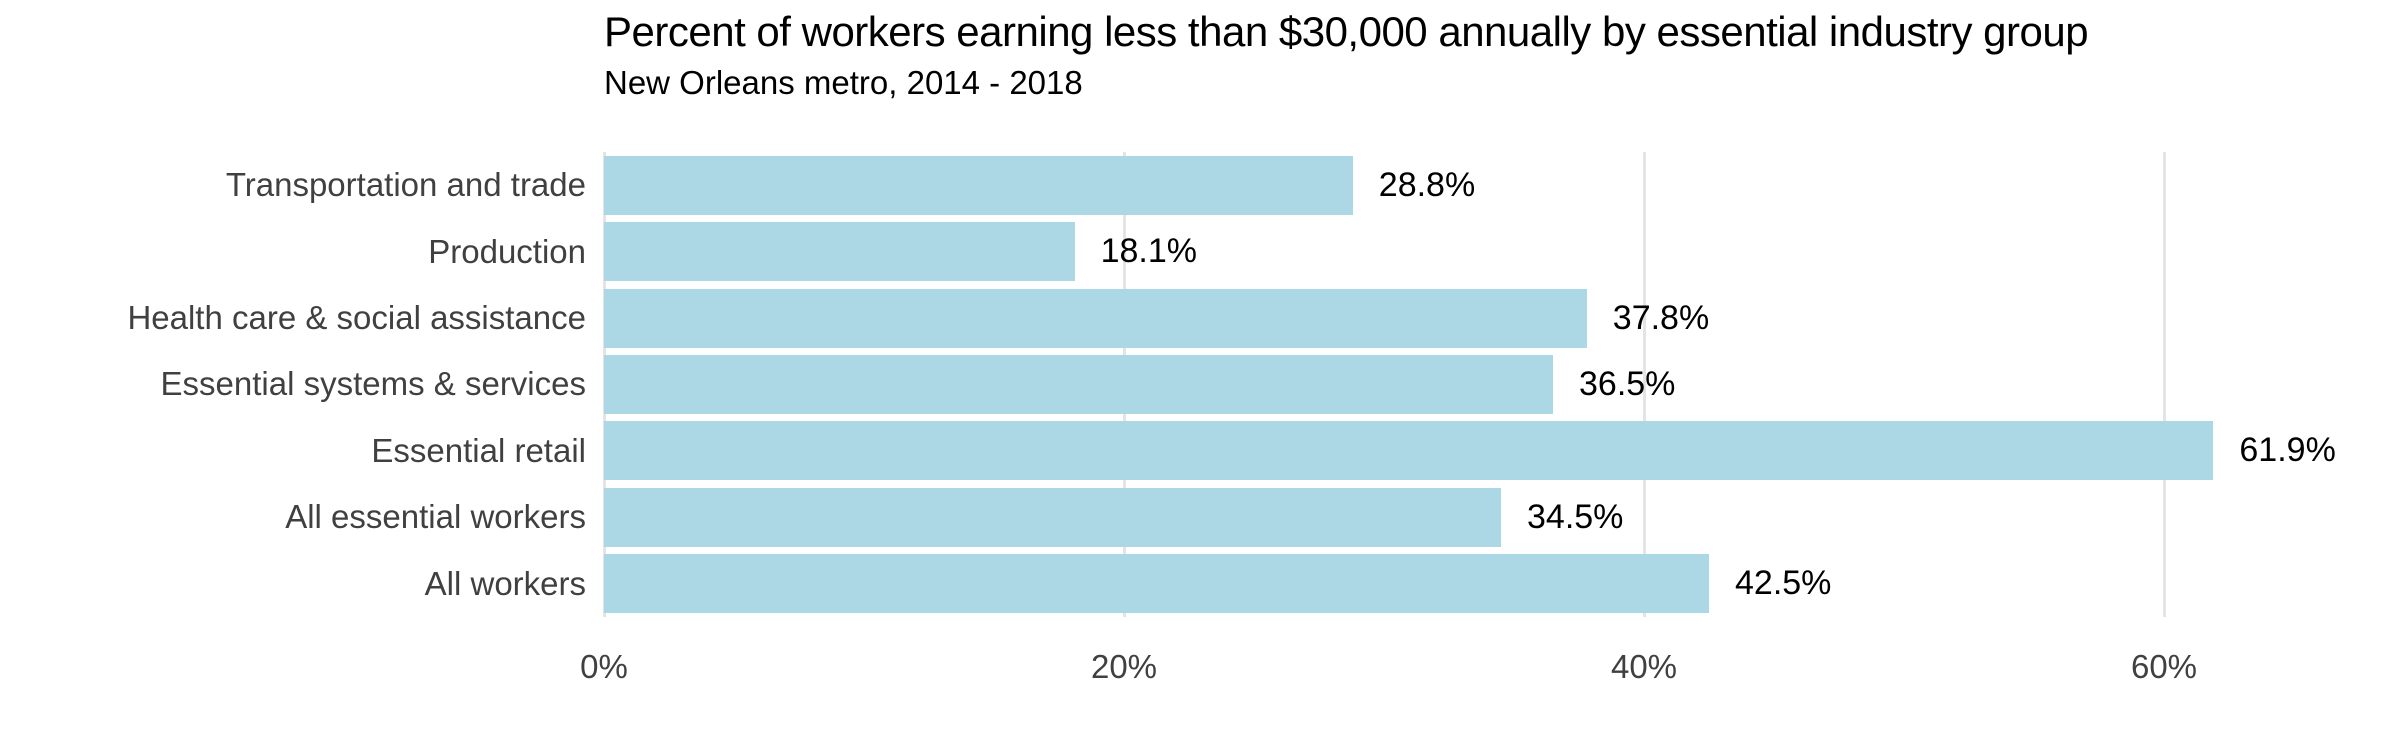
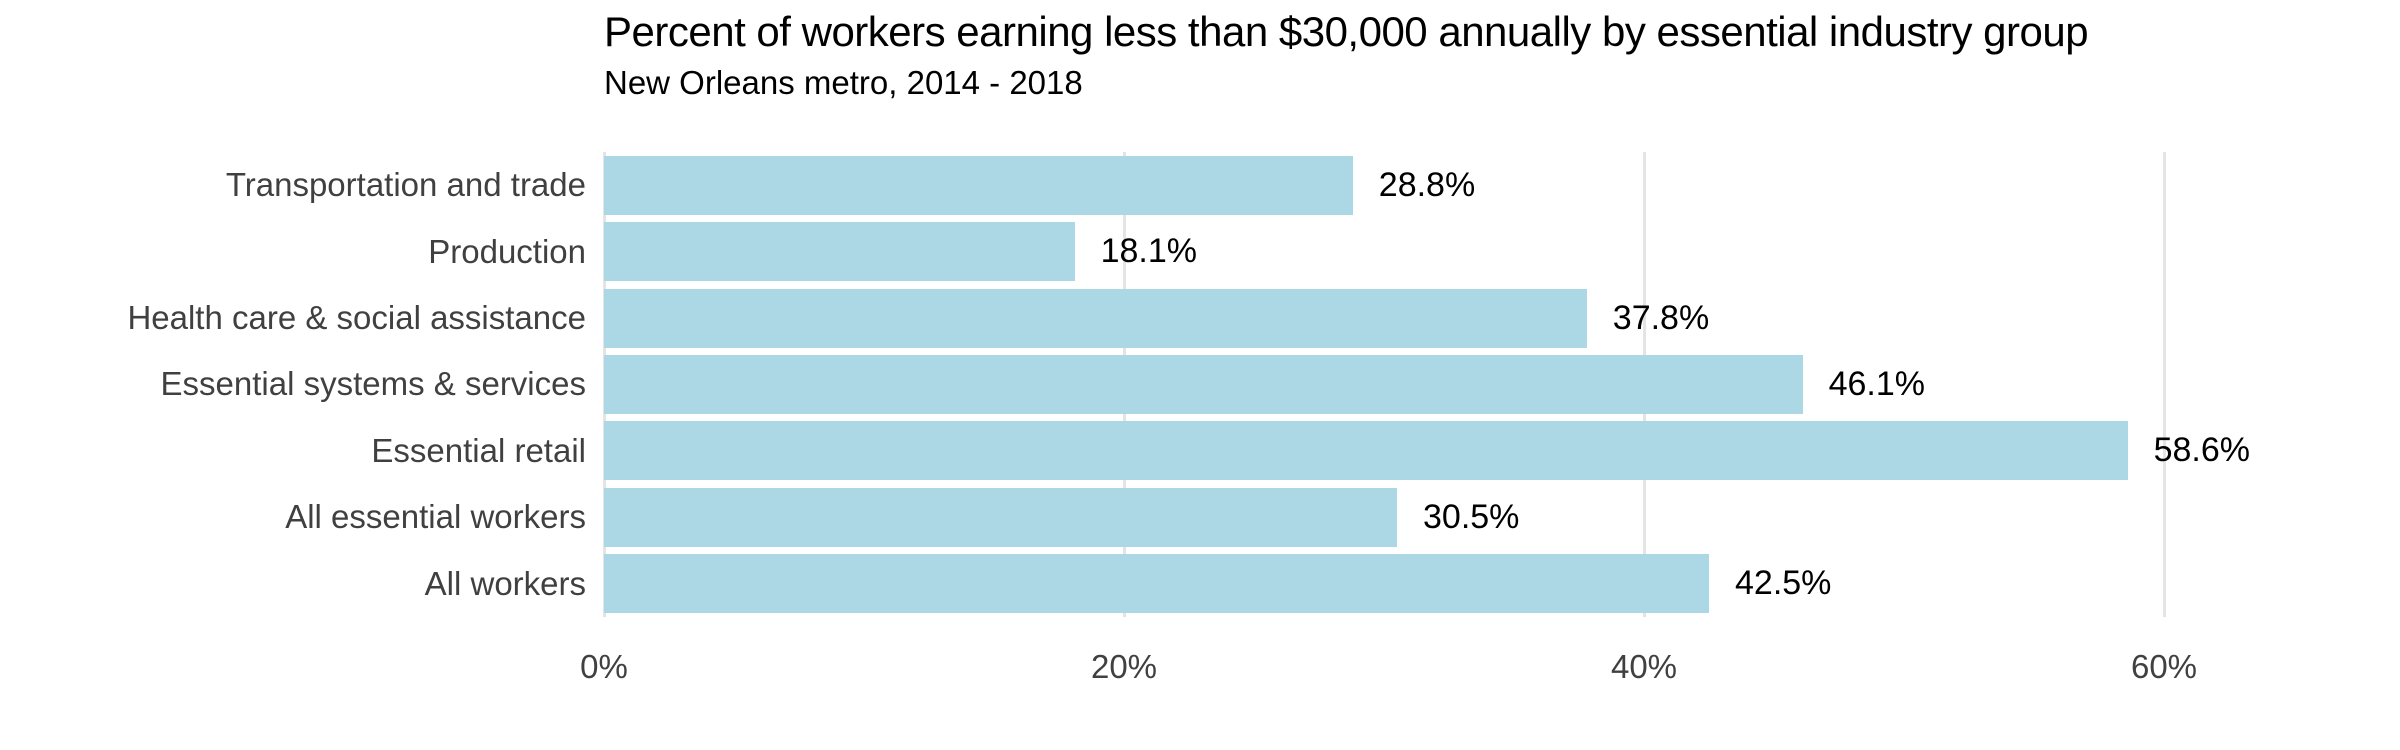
Essential systems & services: 36.5% -> 46.1%
Essential retail: 61.9% -> 58.6%
All essential workers: 34.5% -> 30.5%
